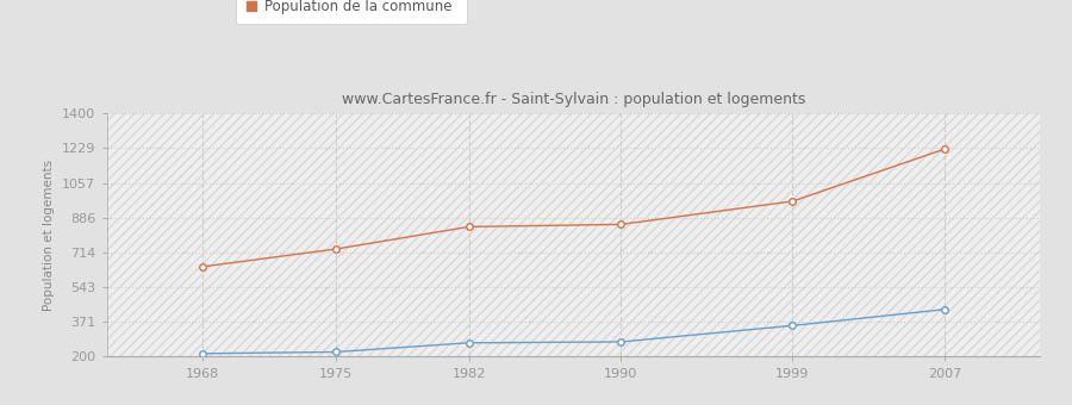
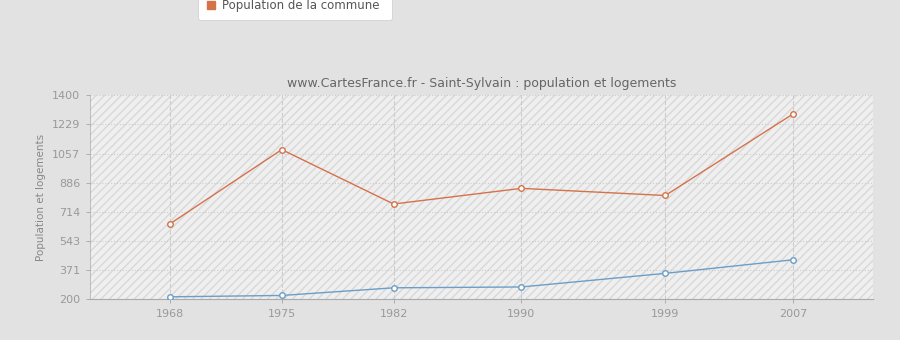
Population de la commune/1975: 730 -> 1080
Population de la commune/1982: 840 -> 760
Population de la commune/1999: 970 -> 810
Population de la commune/2007: 1220 -> 1290
